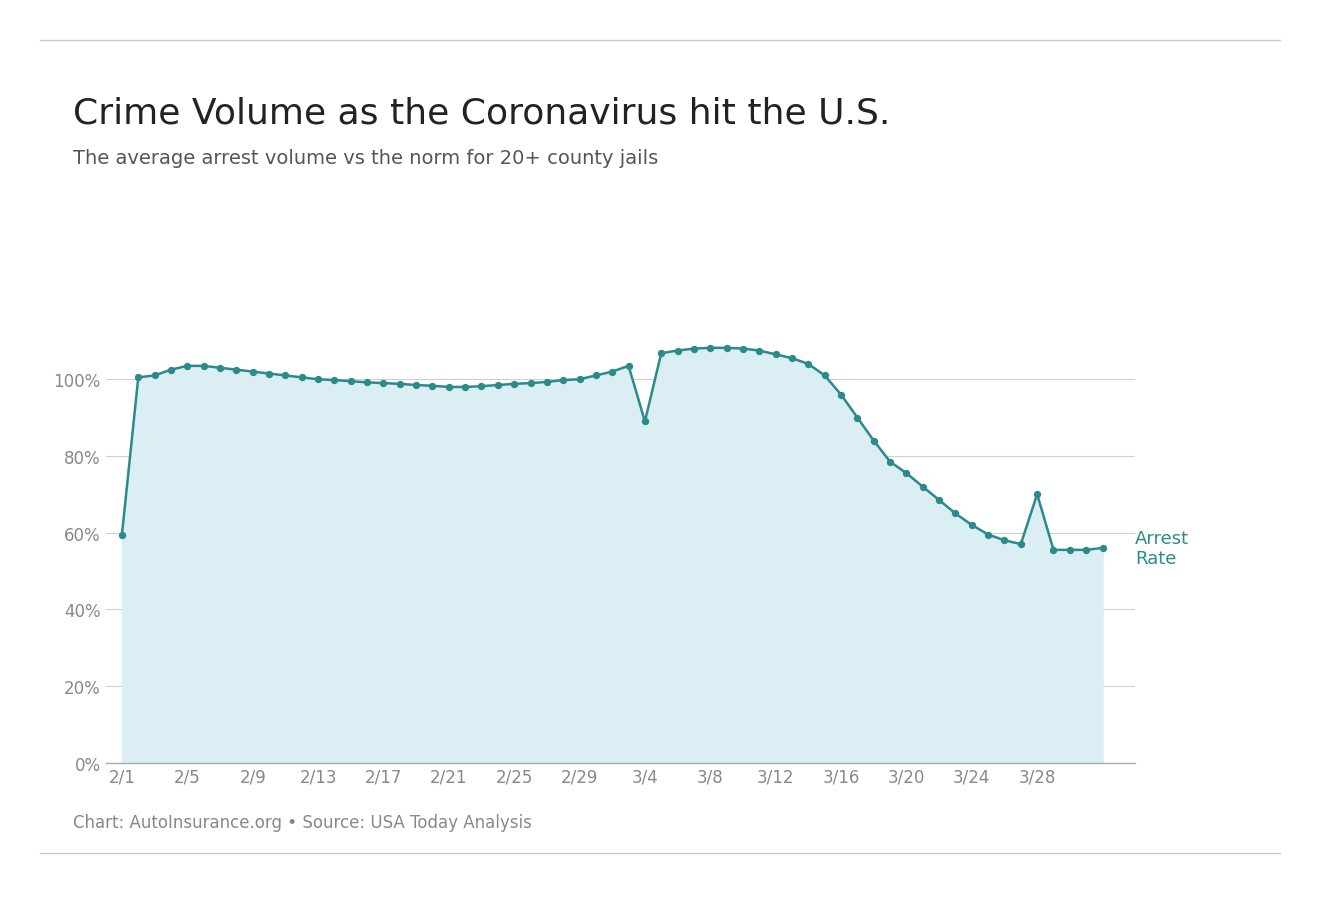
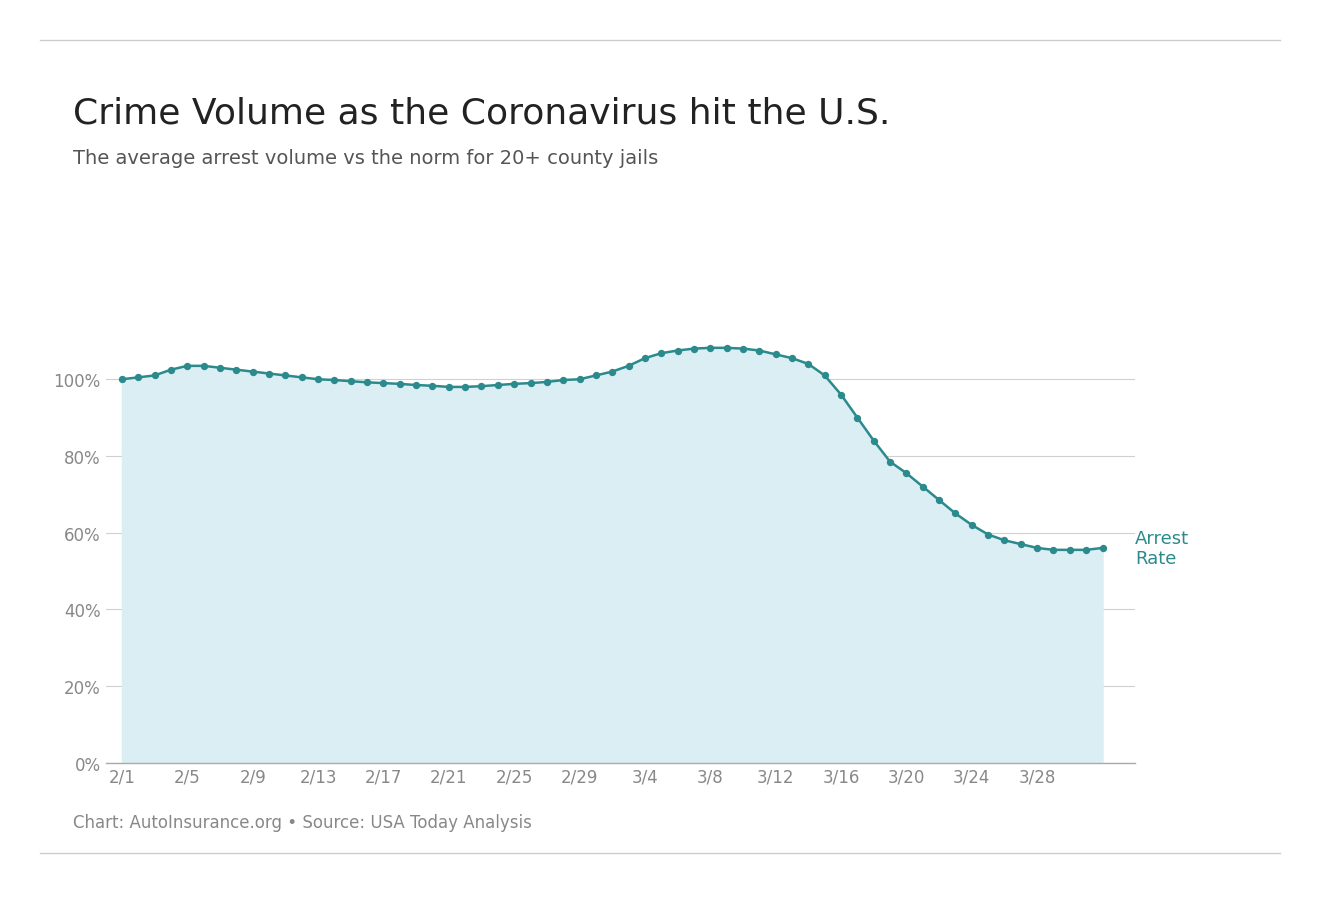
2/1: 59.5% -> 100.0%
3/4: 89.0% -> 105.5%
3/28: 70.0% -> 56.0%
